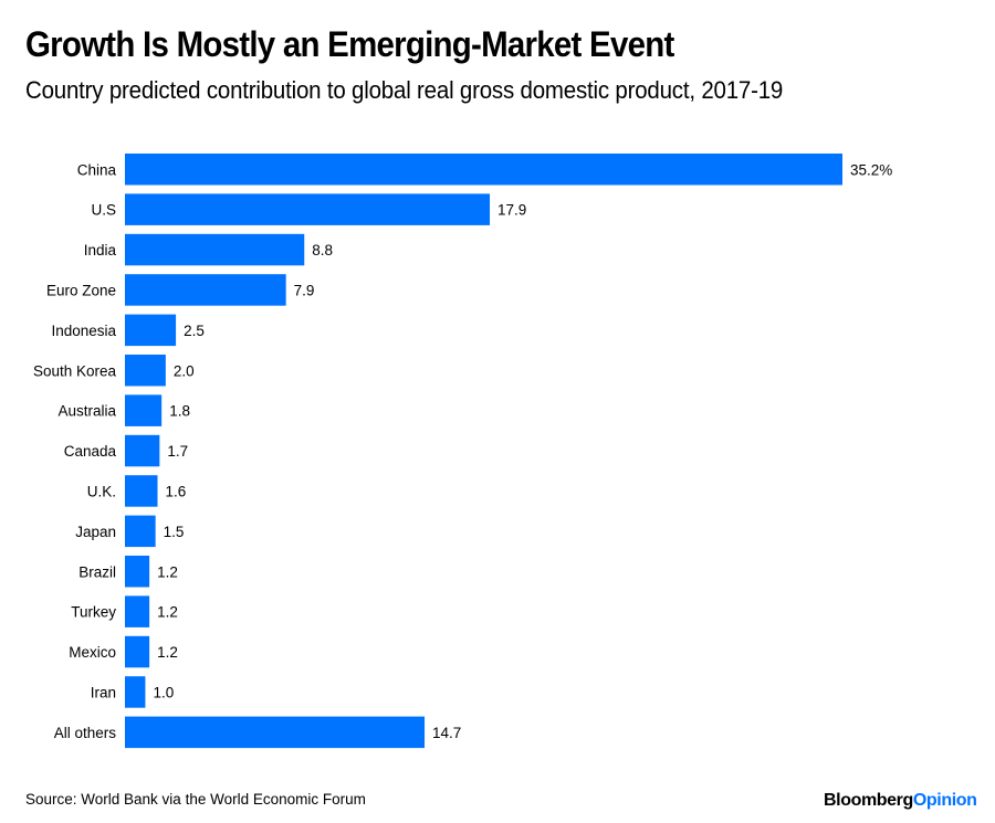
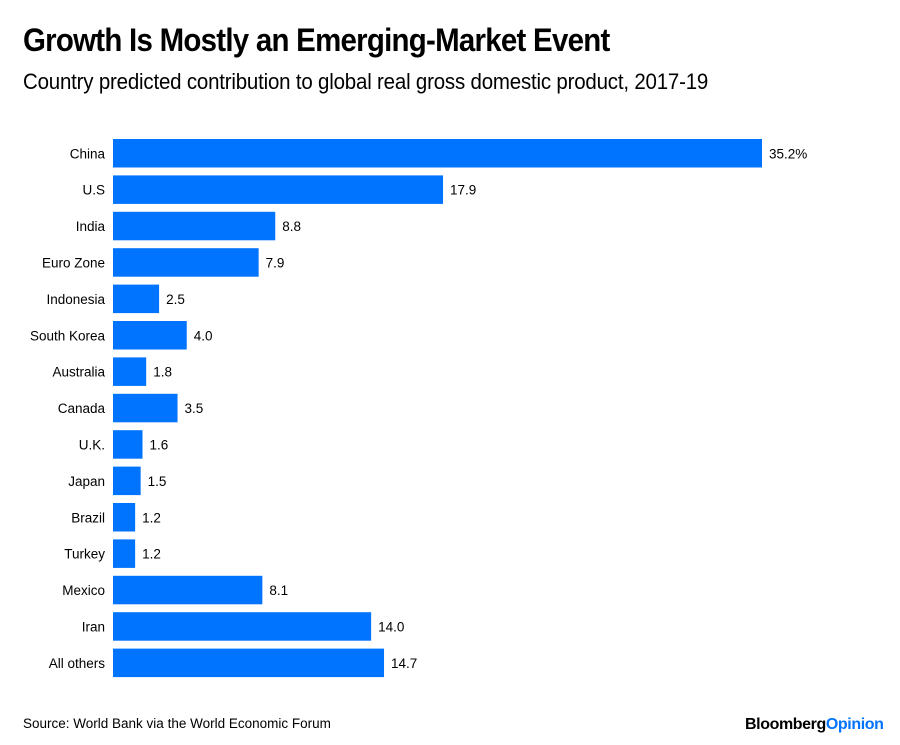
South Korea: 2.0 -> 4.0
Canada: 1.7 -> 3.5
Mexico: 1.2 -> 8.1
Iran: 1.0 -> 14.0
